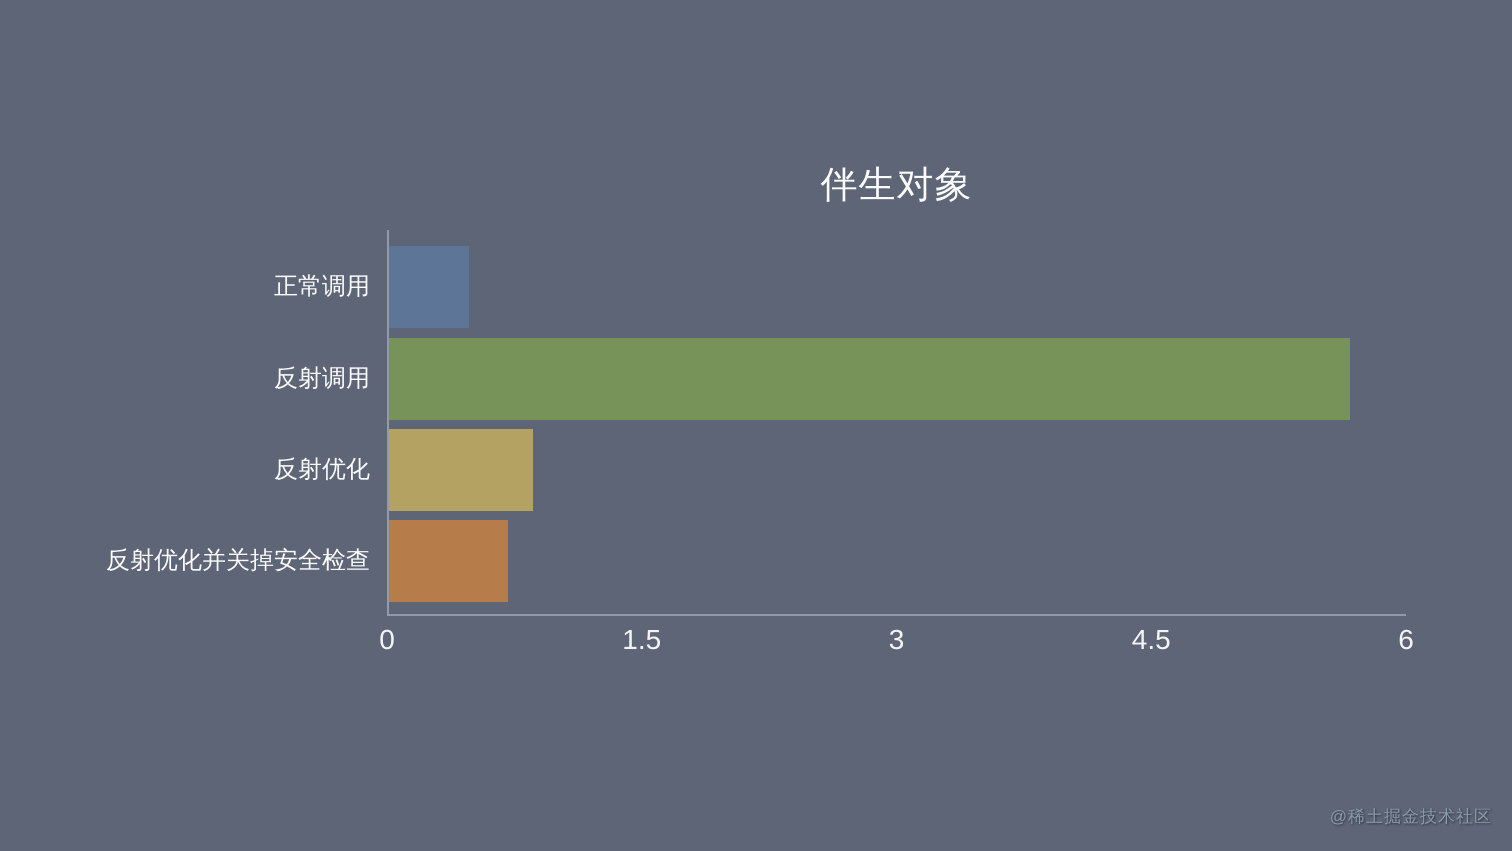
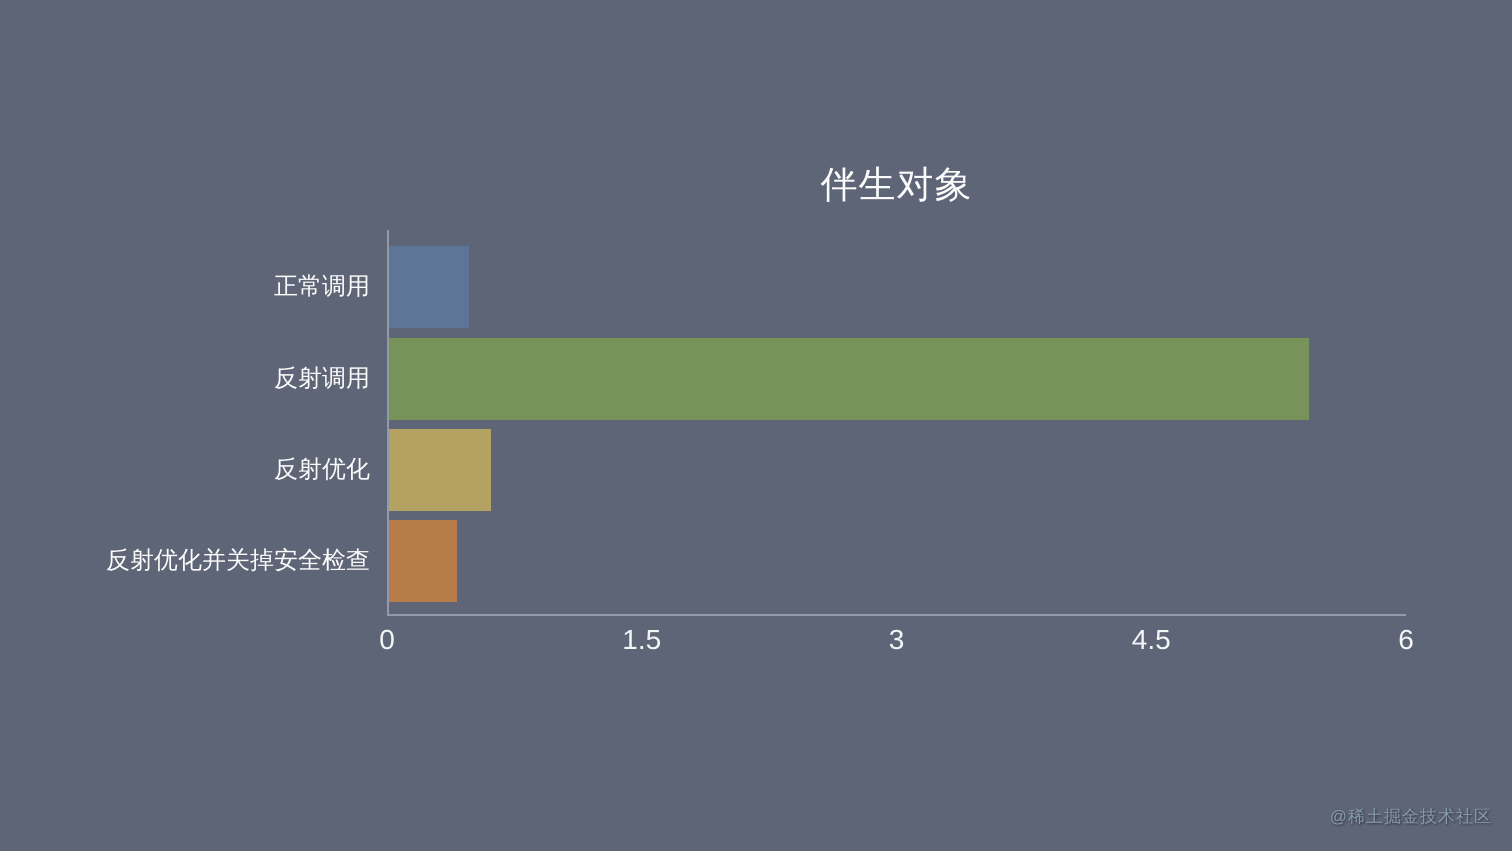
反射调用: 5.66 -> 5.42
反射优化: 0.85 -> 0.60
反射优化并关掉安全检查: 0.70 -> 0.40
